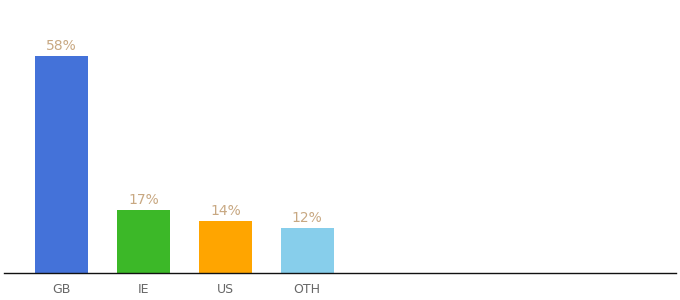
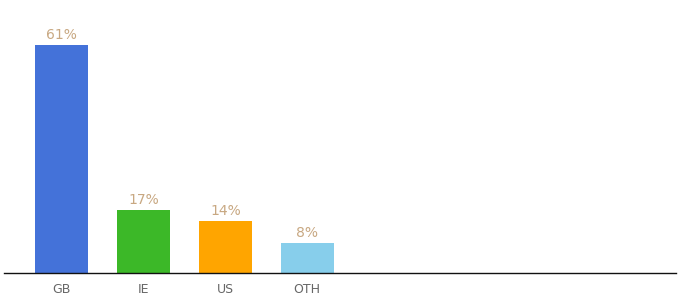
GB: 58% -> 61%
OTH: 12% -> 8%
